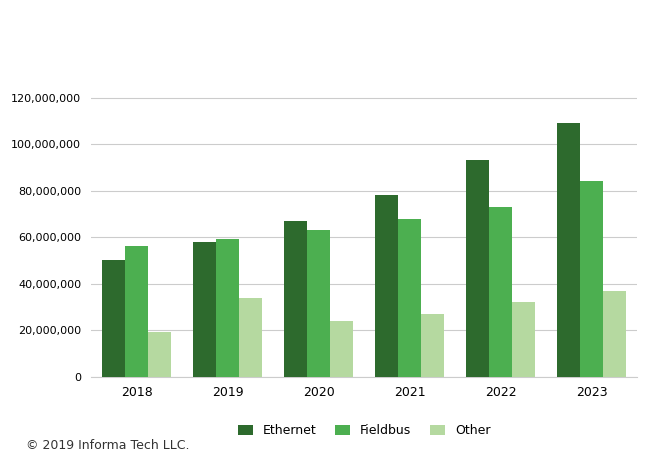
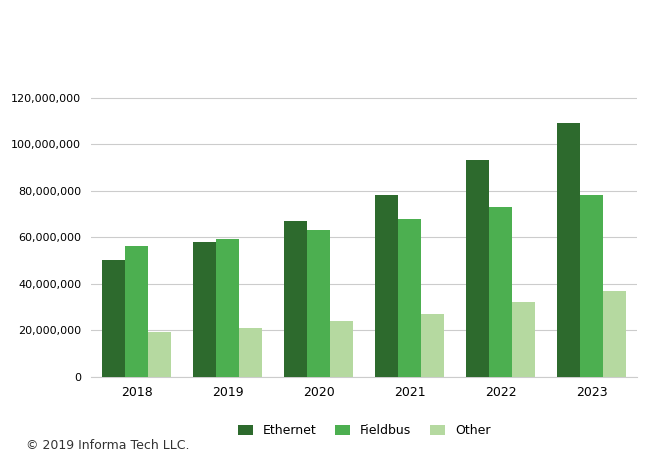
Other/2019: 34,000,000 -> 21,000,000
Fieldbus/2023: 84,000,000 -> 78,000,000
